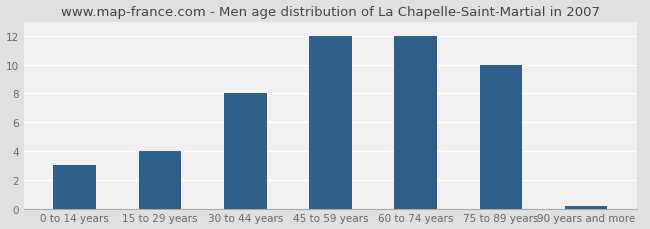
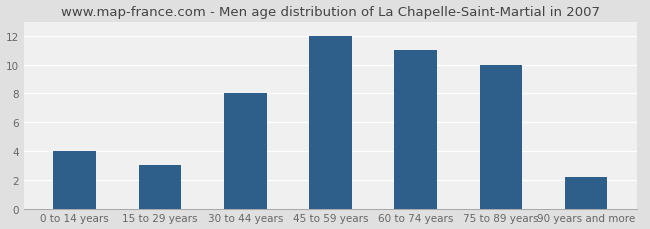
0 to 14 years: 3.0 -> 4.0
15 to 29 years: 4.0 -> 3.0
60 to 74 years: 12.0 -> 11.0
90 years and more: 0.2 -> 2.2
